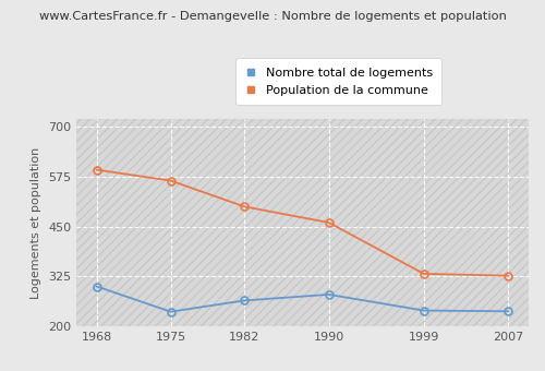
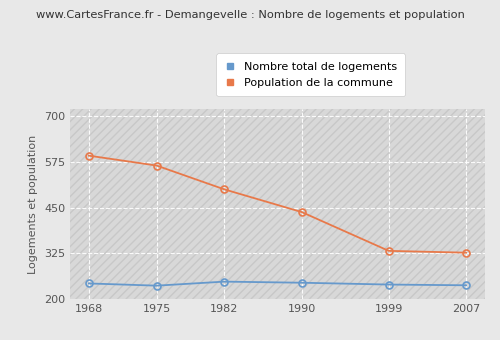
Nombre total de logements/1968: 300 -> 243
Nombre total de logements/1982: 265 -> 248
Nombre total de logements/1990: 280 -> 245
Population de la commune/1990: 460 -> 438
